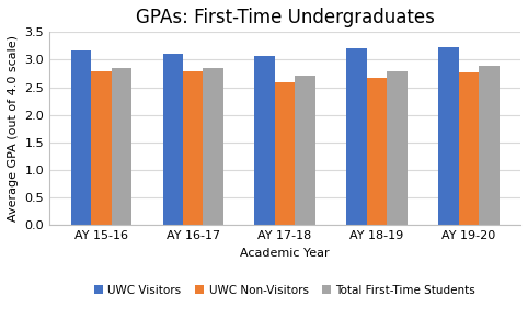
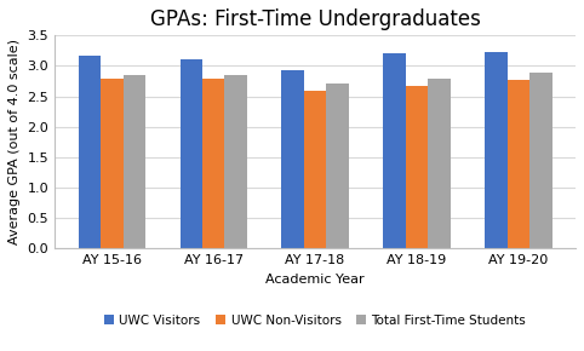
UWC Visitors/AY 17-18: 3.06 -> 2.92
